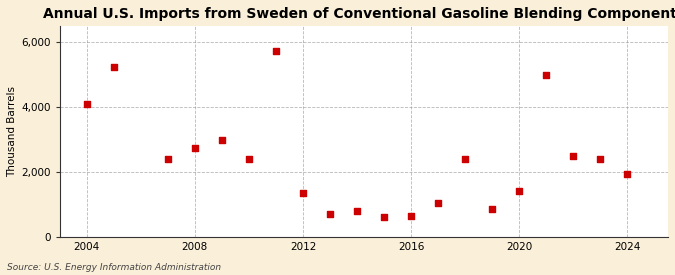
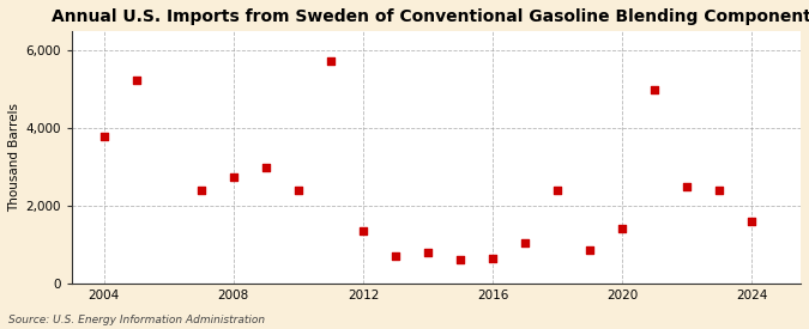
2004: 4,100 -> 3,800
2024: 1,950 -> 1,600
